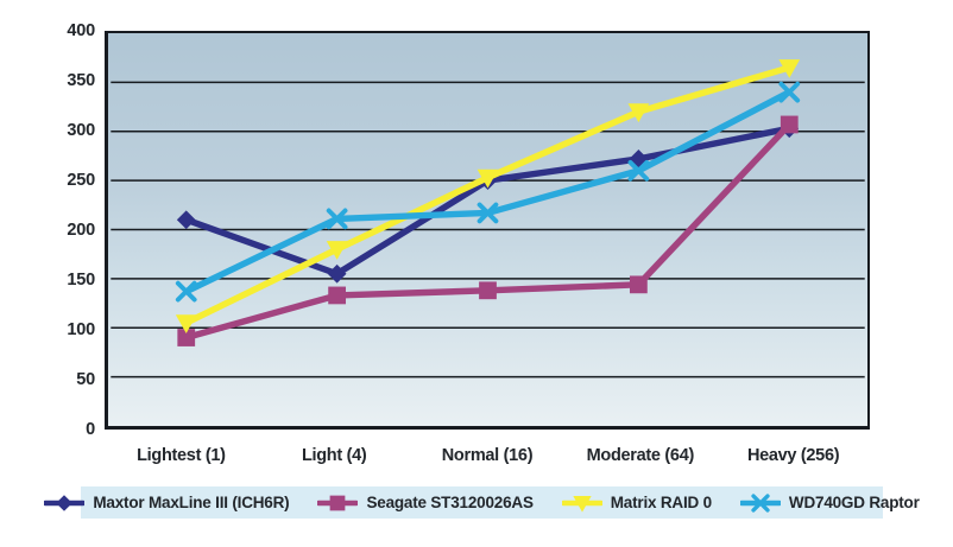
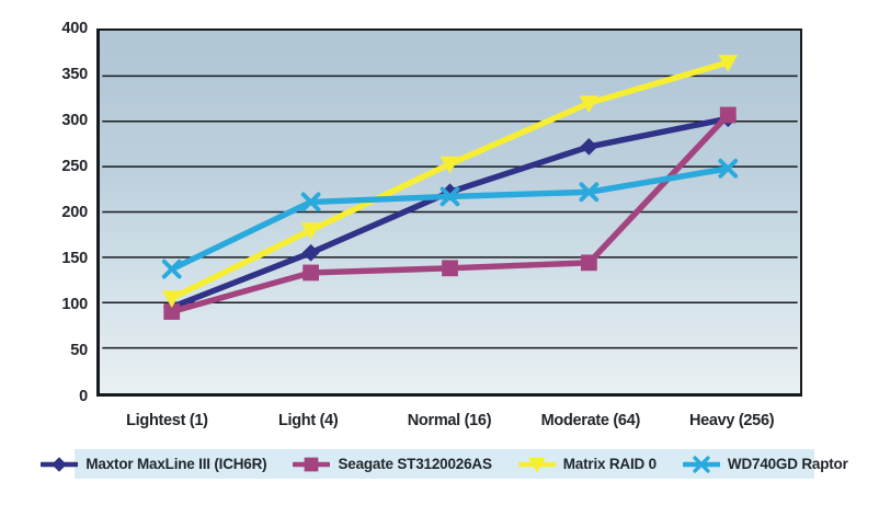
Maxtor MaxLine III (ICH6R)/Lightest (1): 210 -> 100
Maxtor MaxLine III (ICH6R)/Normal (16): 250 -> 220
WD740GD Raptor/Moderate (64): 260 -> 220
WD740GD Raptor/Heavy (256): 340 -> 250
